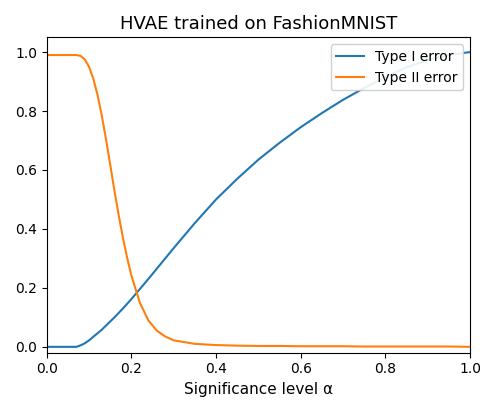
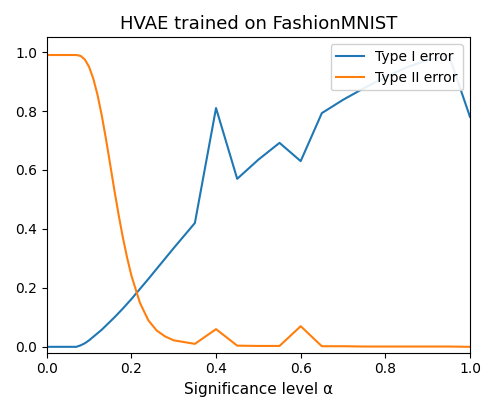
Type I error/0.4: 0.500 -> 0.810
Type II error/0.4: 0.006 -> 0.060
Type I error/0.6: 0.745 -> 0.630
Type II error/0.6: 0.002 -> 0.070
Type I error/1.0: 1.000 -> 0.780
